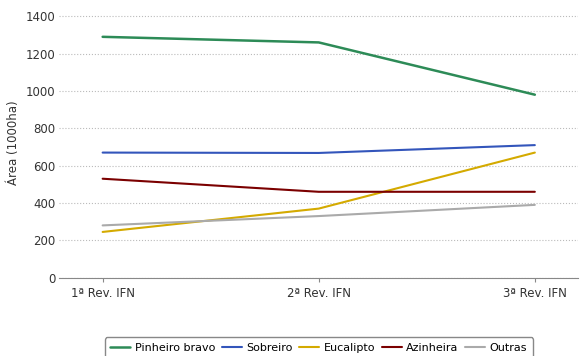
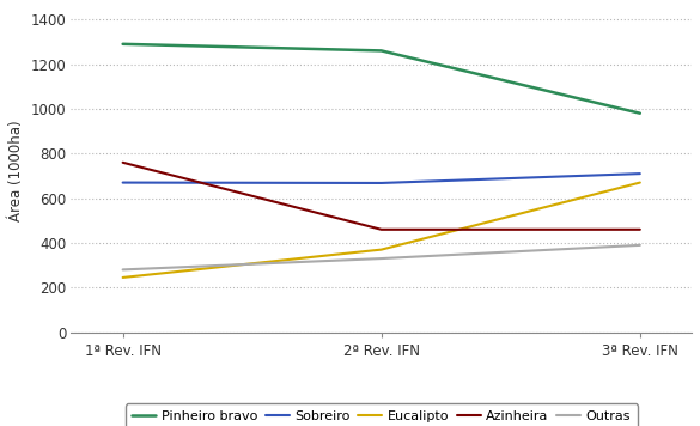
Azinheira/1ª Rev. IFN: 530 -> 760
